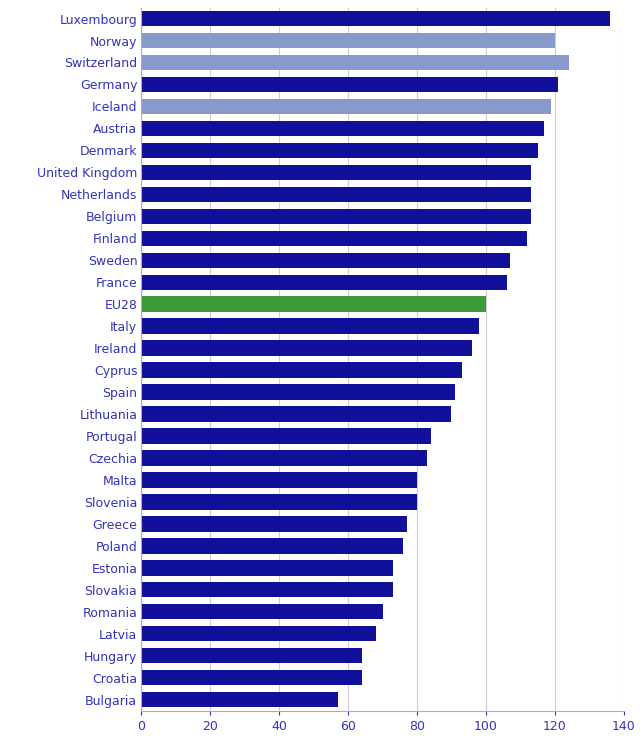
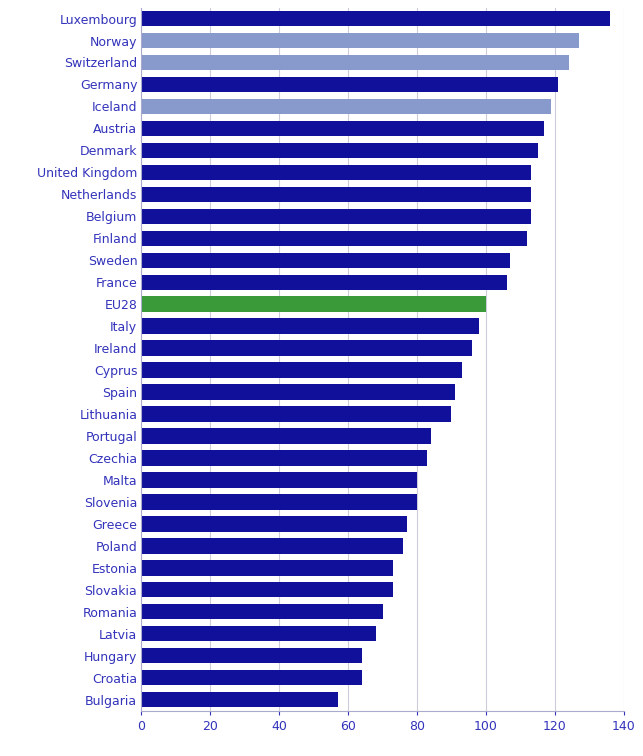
Norway: 120 -> 127
